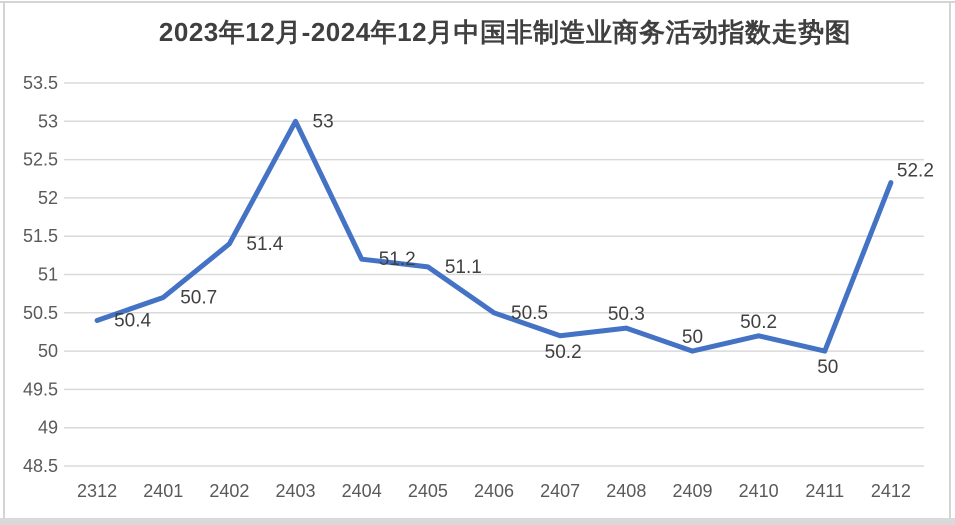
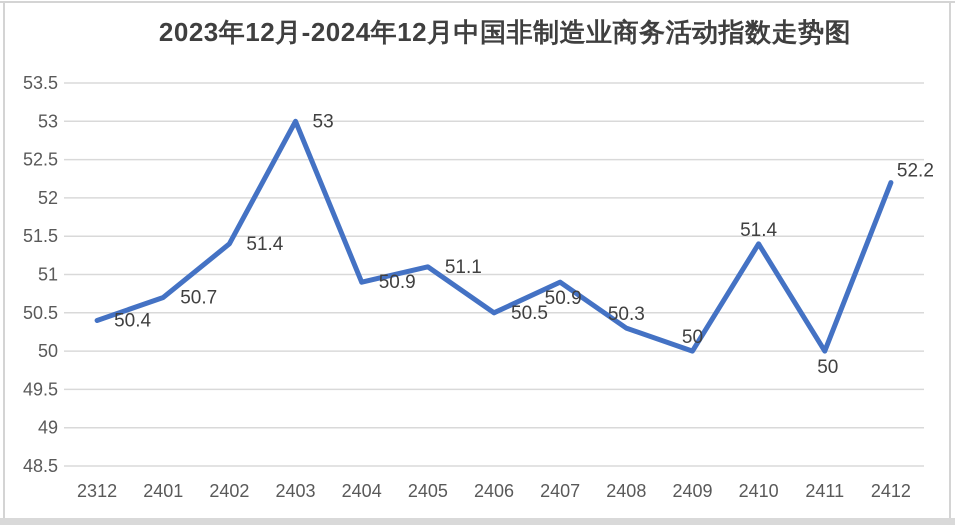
2404: 51.2 -> 50.9
2407: 50.2 -> 50.9
2410: 50.2 -> 51.4
